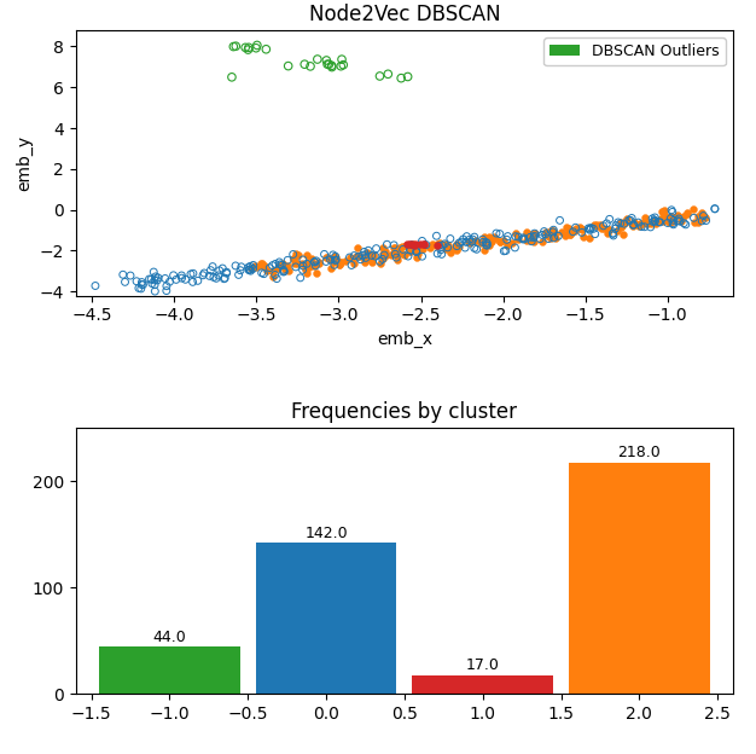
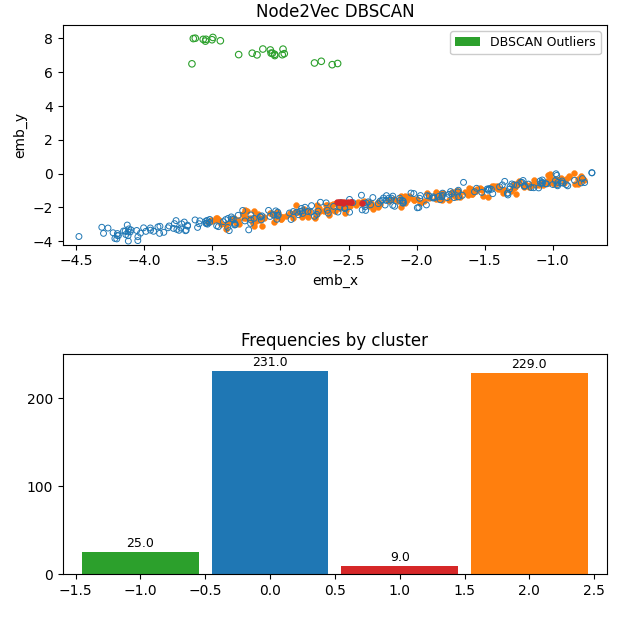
Frequencies by cluster/−1.0: 44.0 -> 25.0
Frequencies by cluster/0.0: 142.0 -> 231.0
Frequencies by cluster/1.0: 17.0 -> 9.0
Frequencies by cluster/2.0: 218.0 -> 229.0
